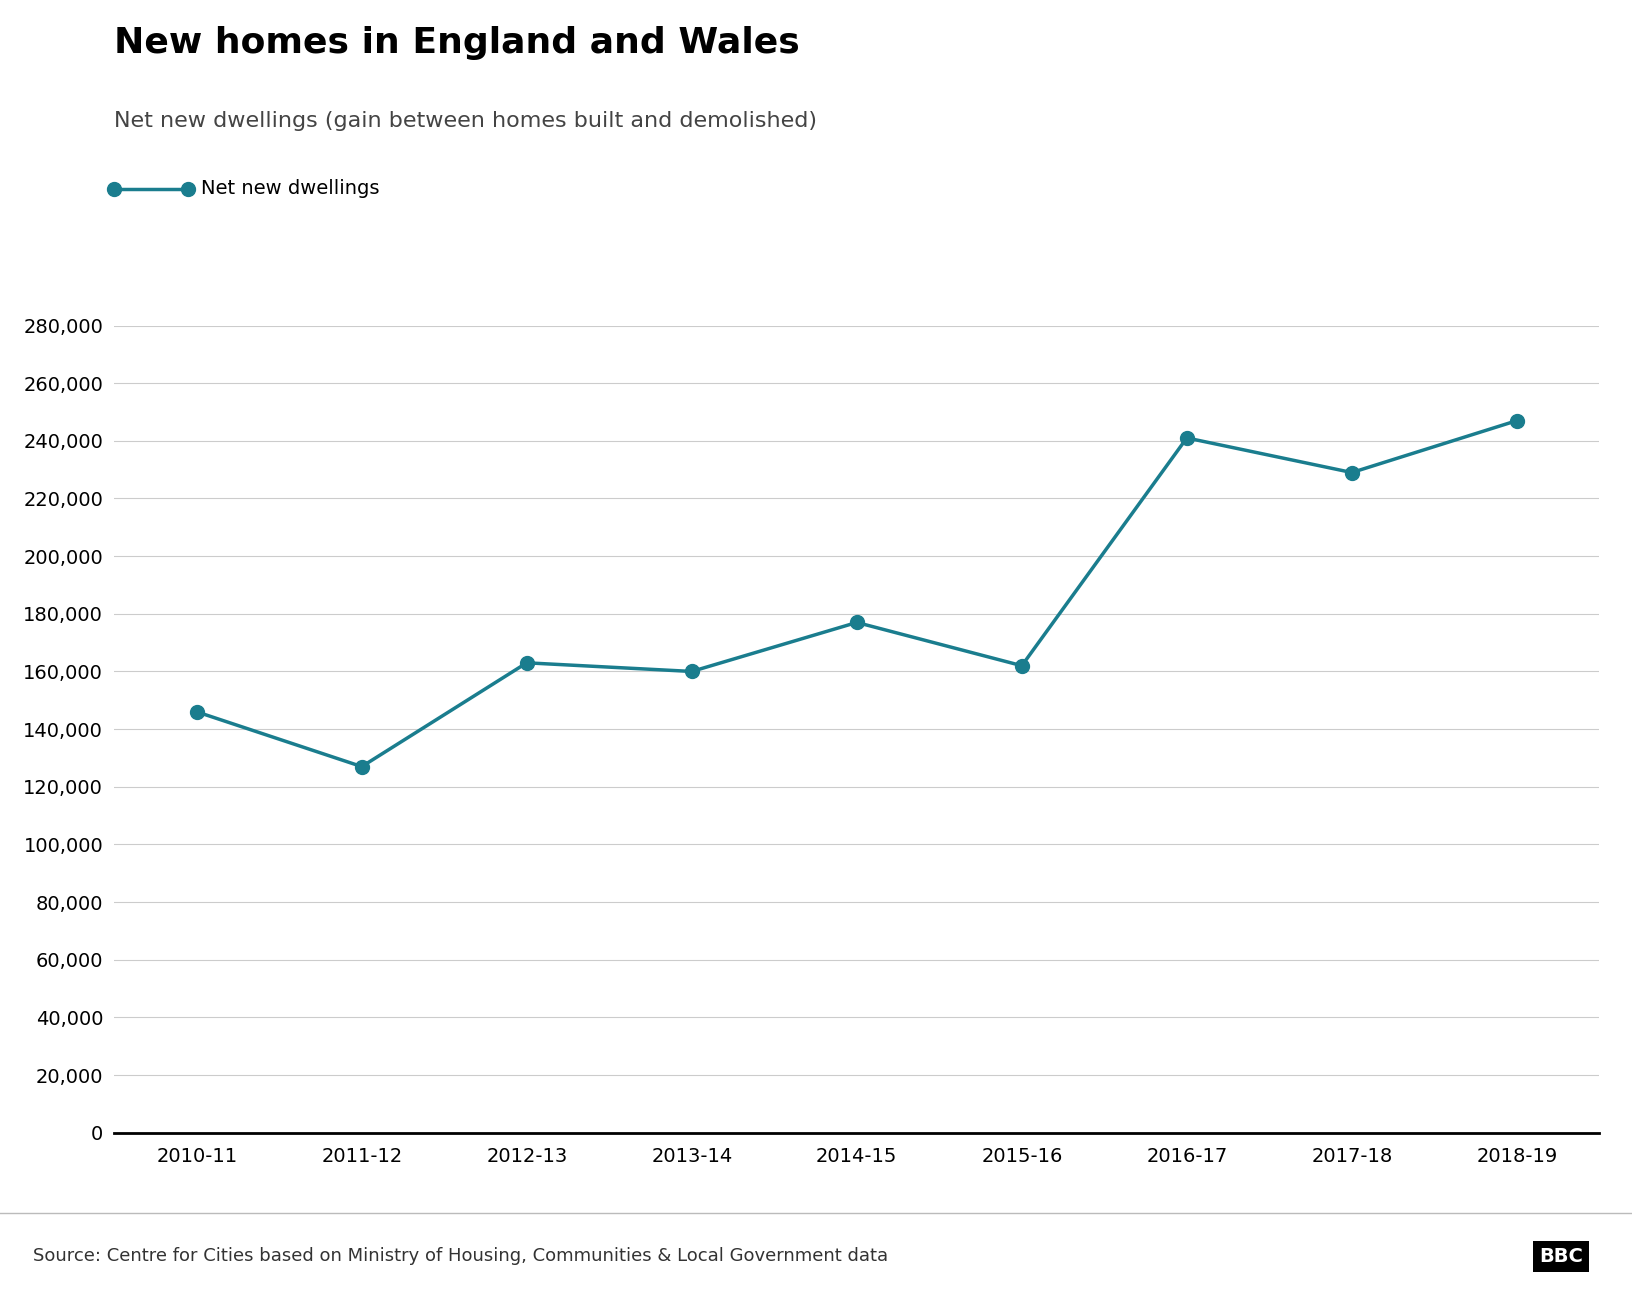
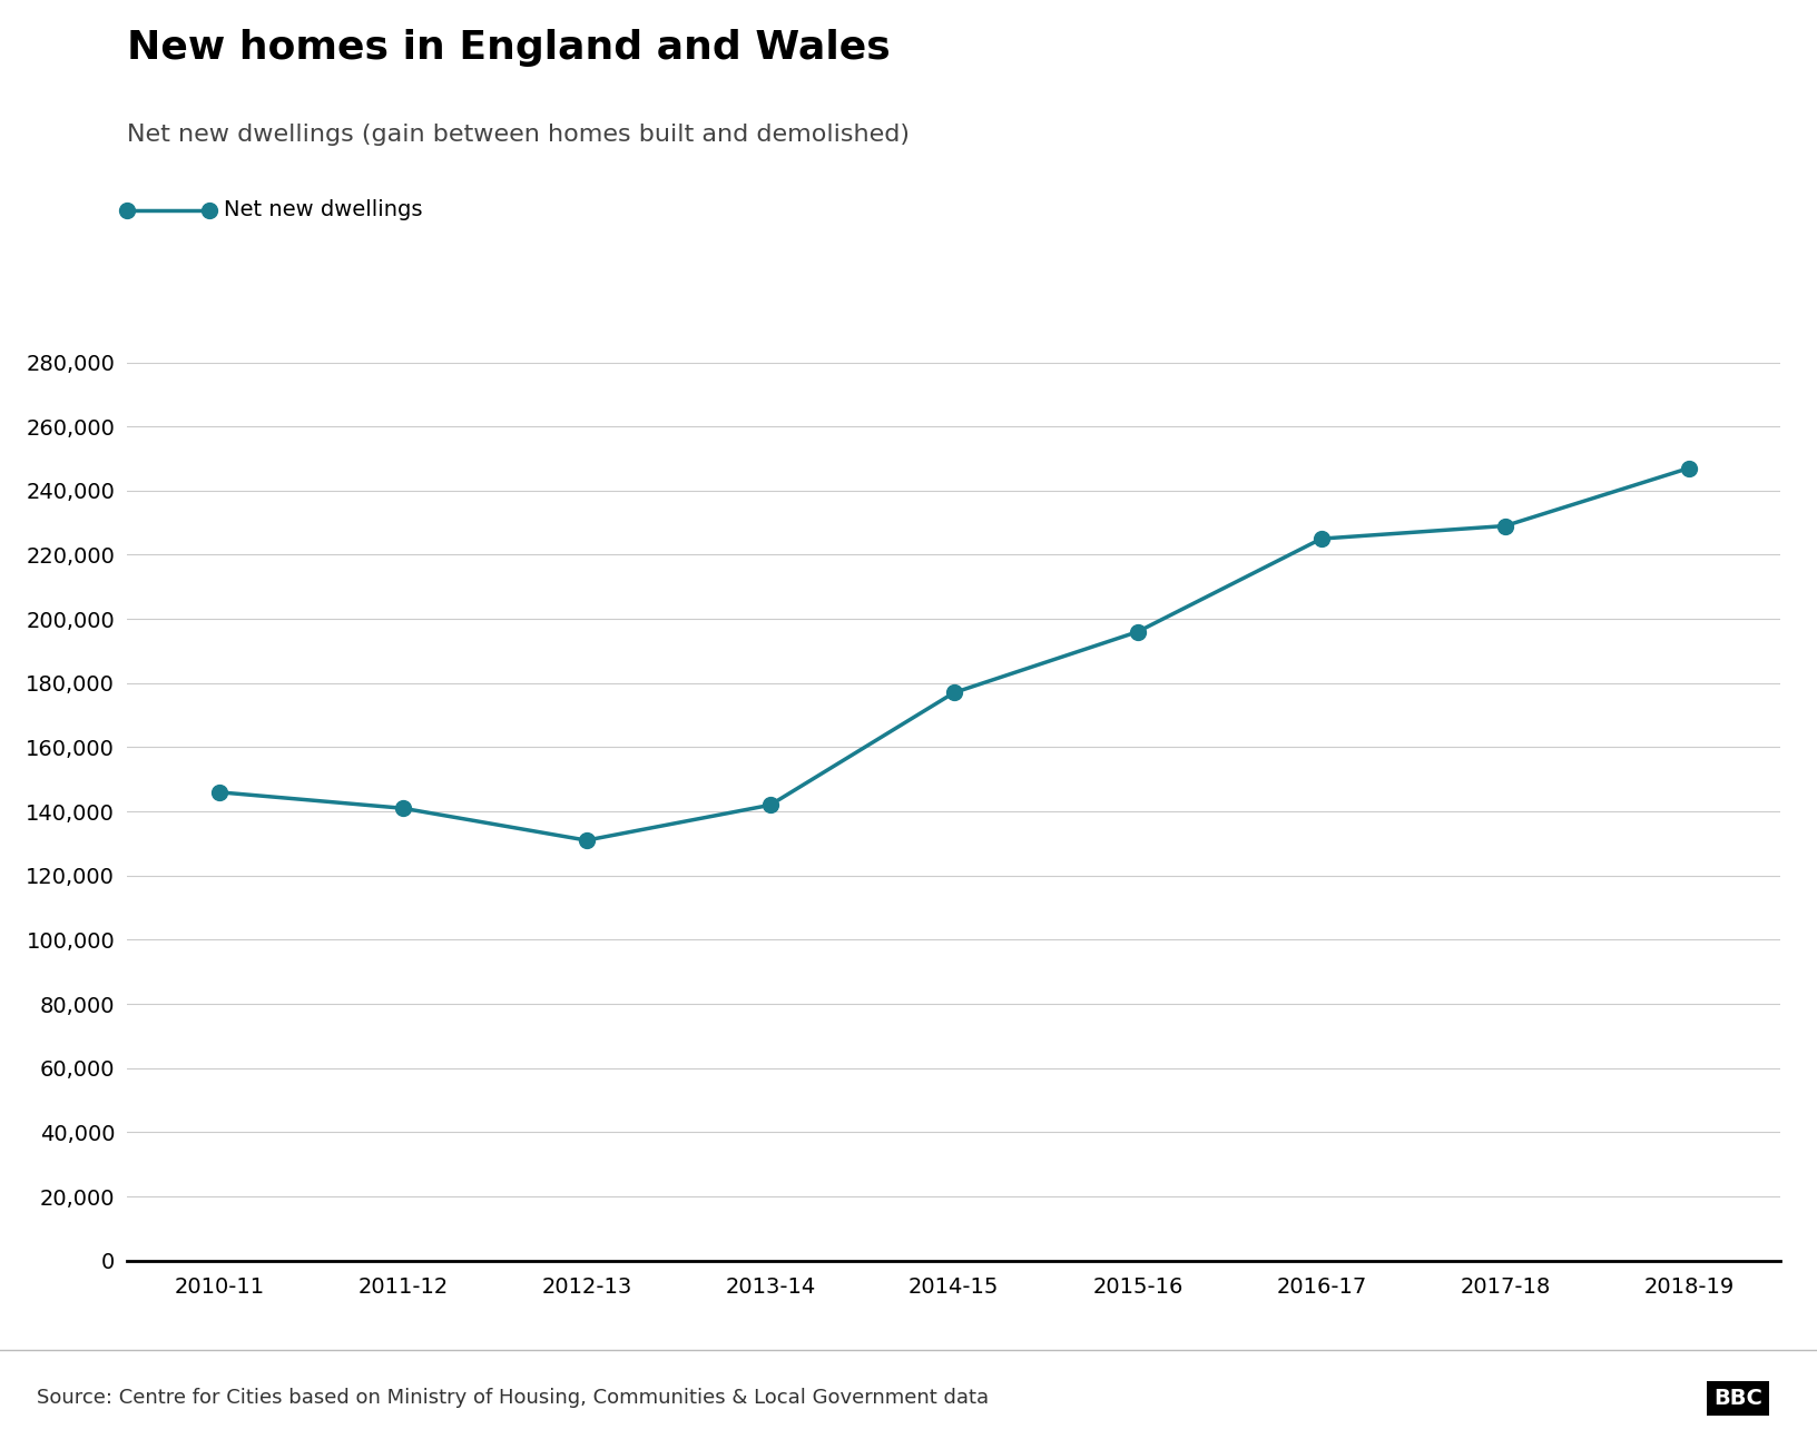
2011-12: 127,000 -> 141,000
2012-13: 163,000 -> 131,000
2013-14: 160,000 -> 142,000
2015-16: 162,000 -> 196,000
2016-17: 241,000 -> 225,000
